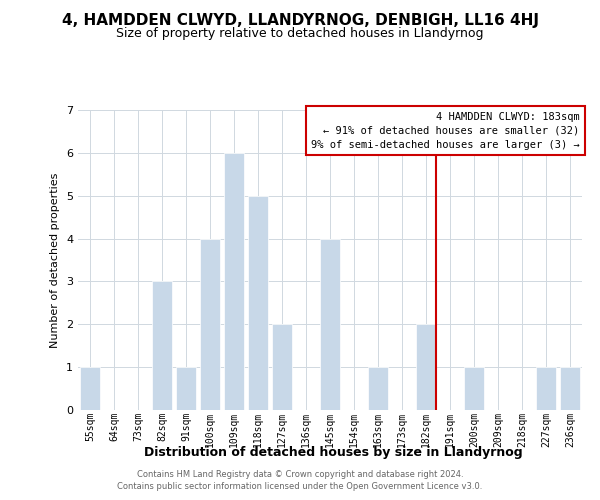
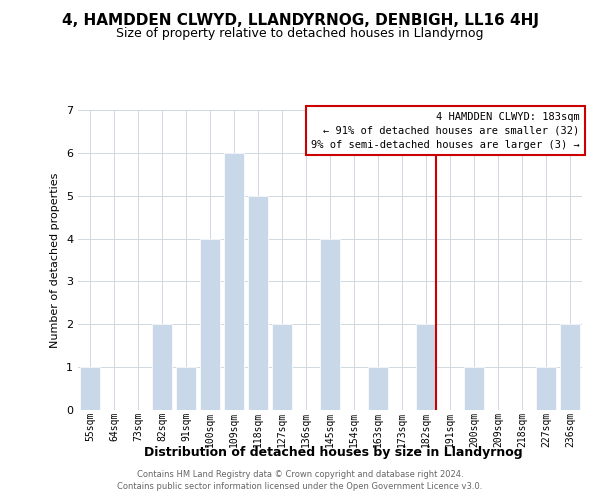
82sqm: 3 -> 2
236sqm: 1 -> 2
